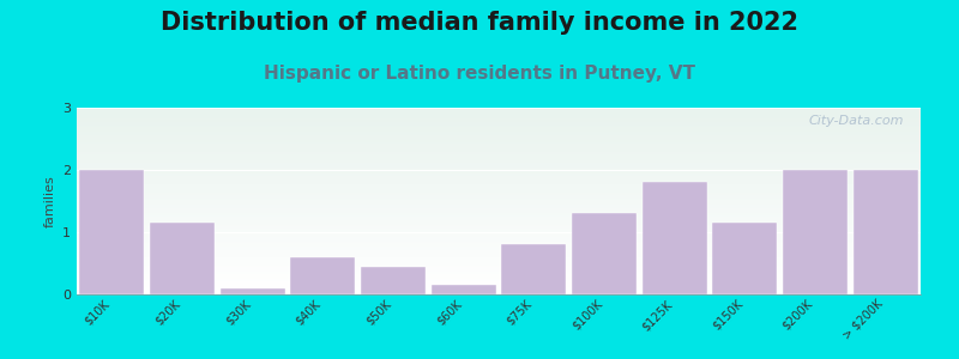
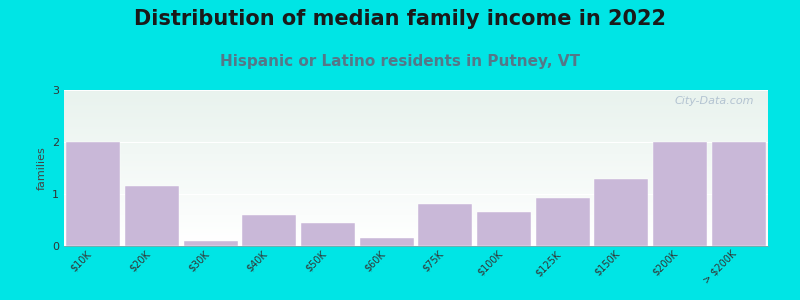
$100K: 1.30 -> 0.66
$125K: 1.80 -> 0.92
$150K: 1.15 -> 1.28
